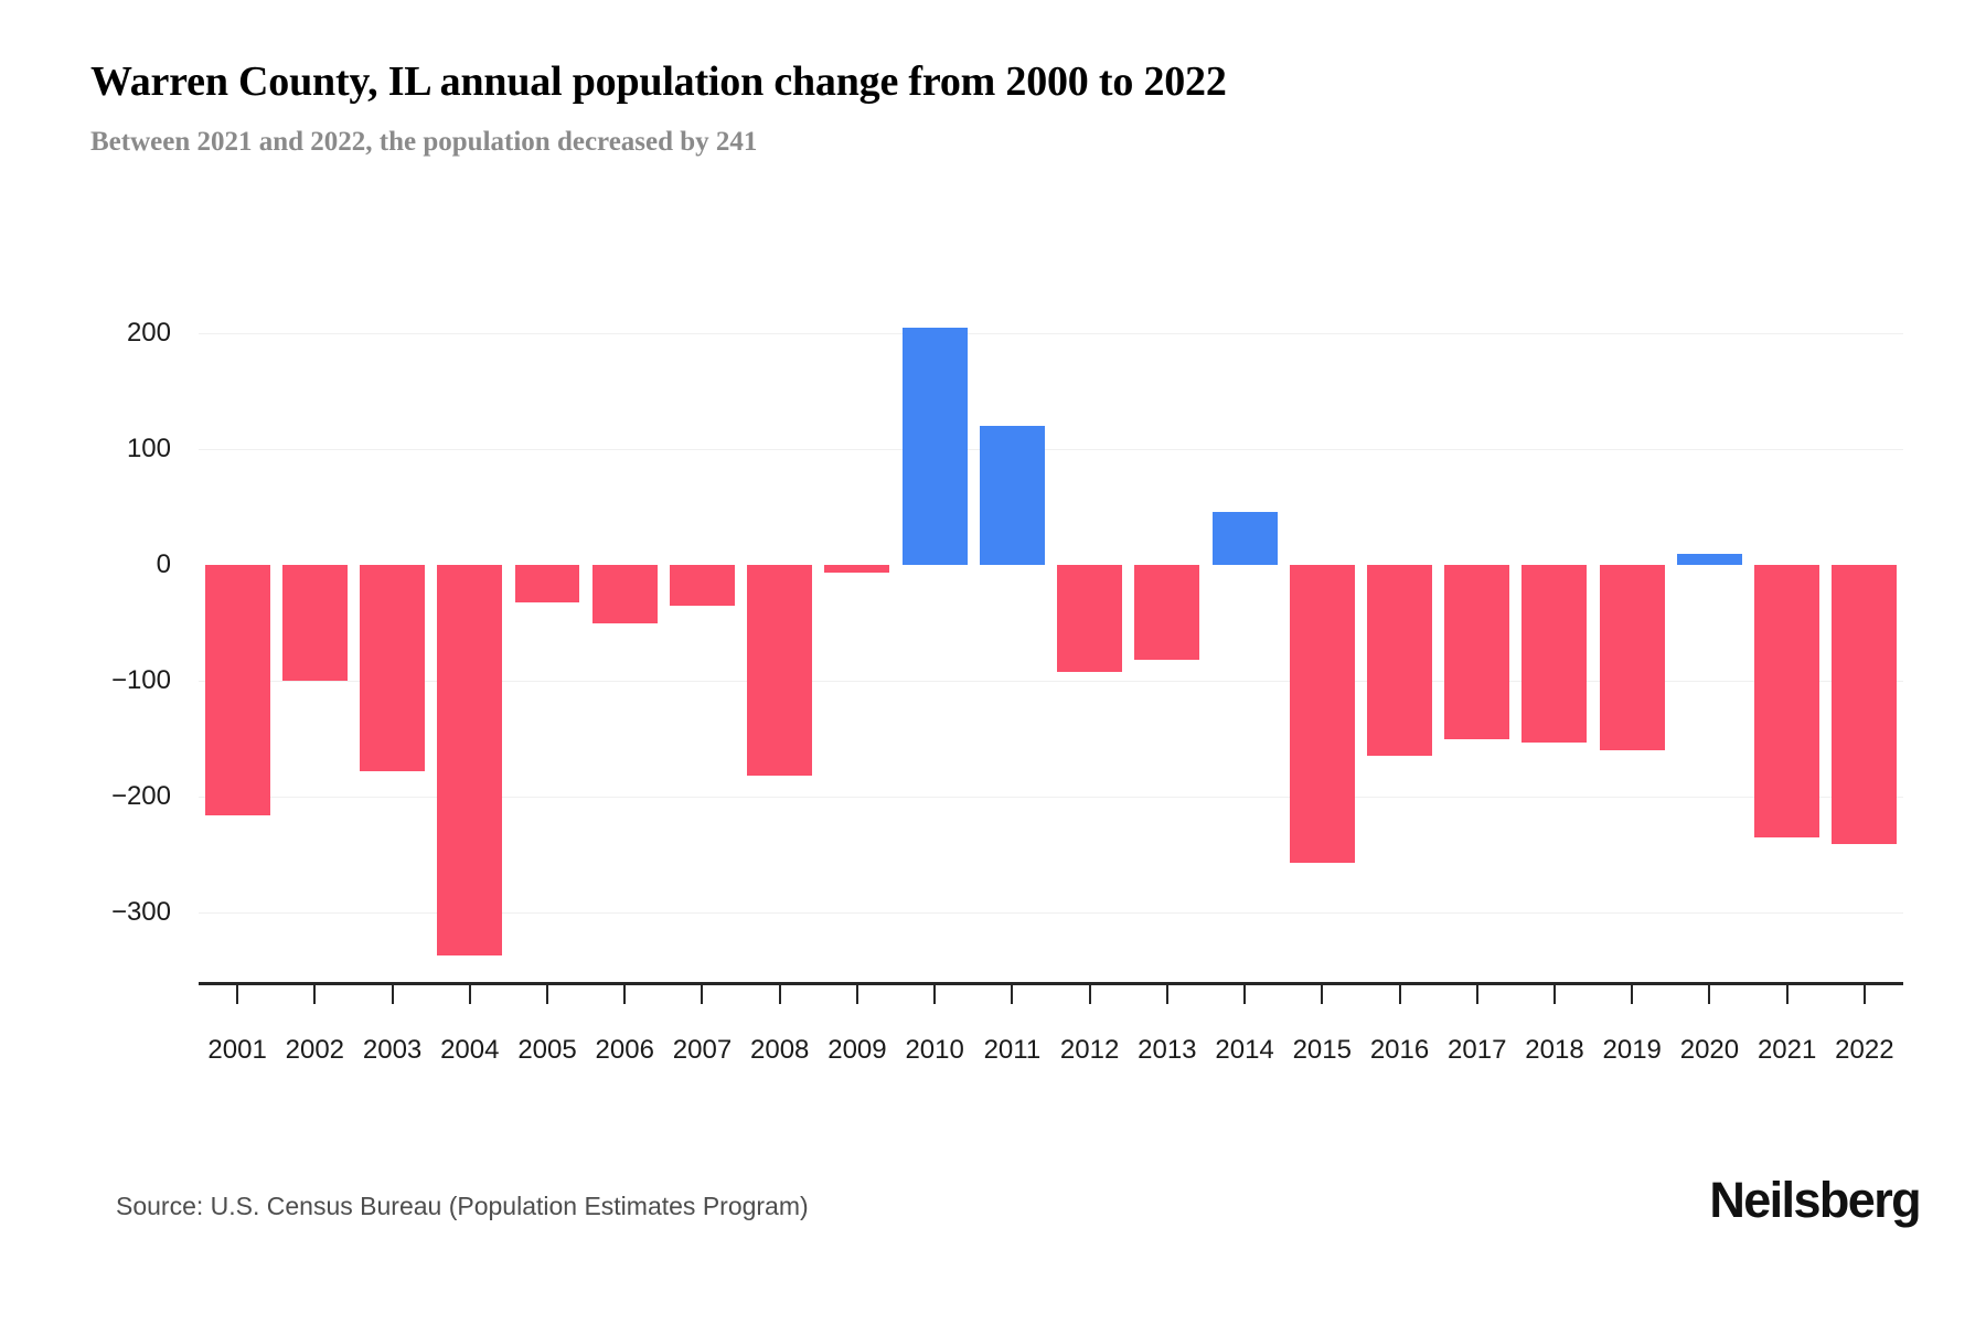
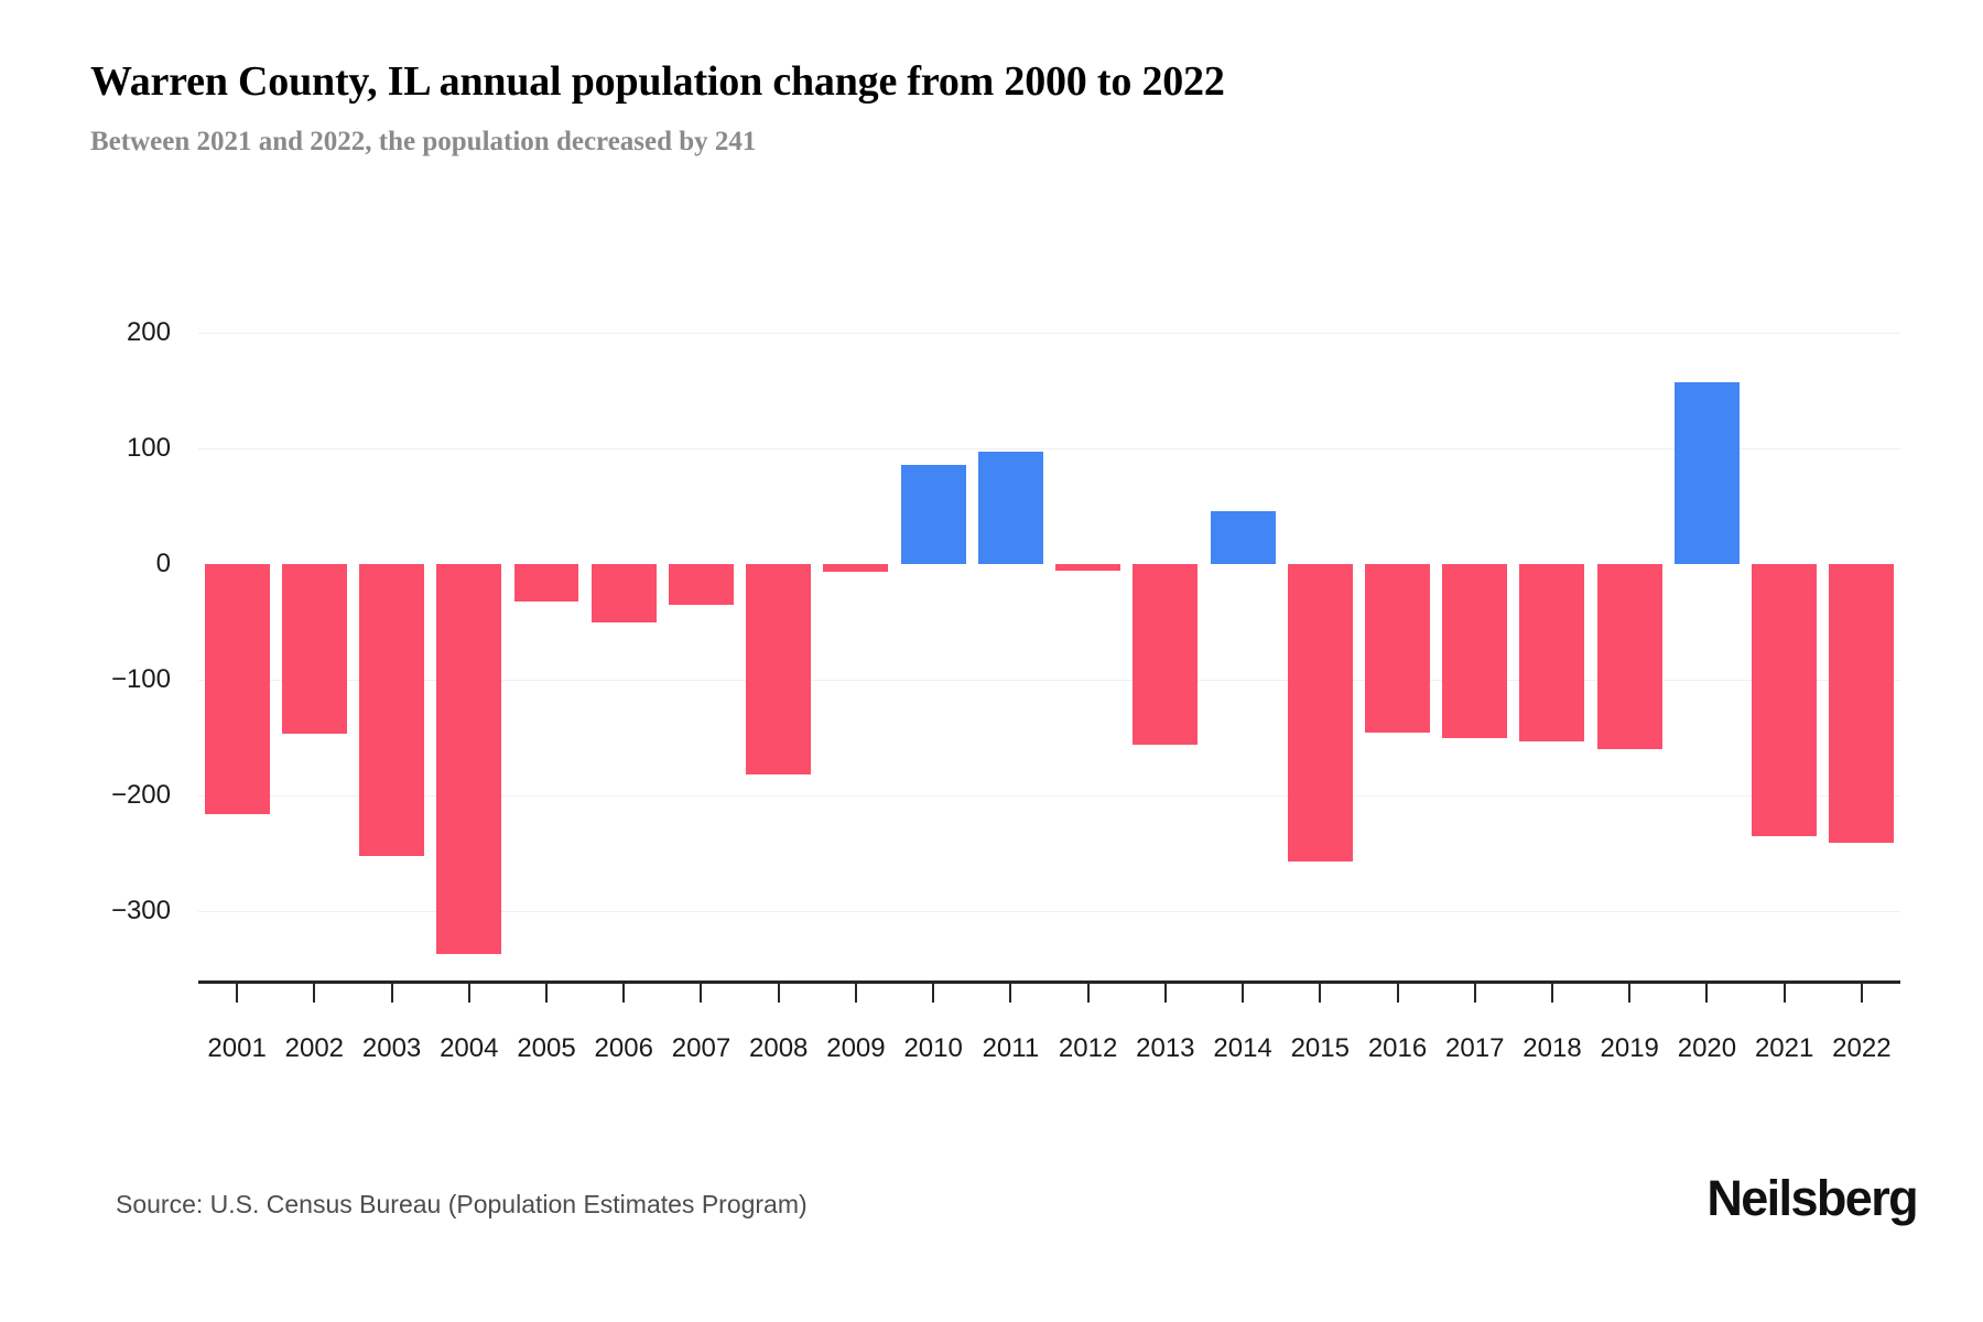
2002: -100 -> -147
2003: -178 -> -252
2010: 205 -> 86
2011: 120 -> 97
2012: -92 -> -6
2013: -82 -> -156
2016: -165 -> -146
2020: 10 -> 157
